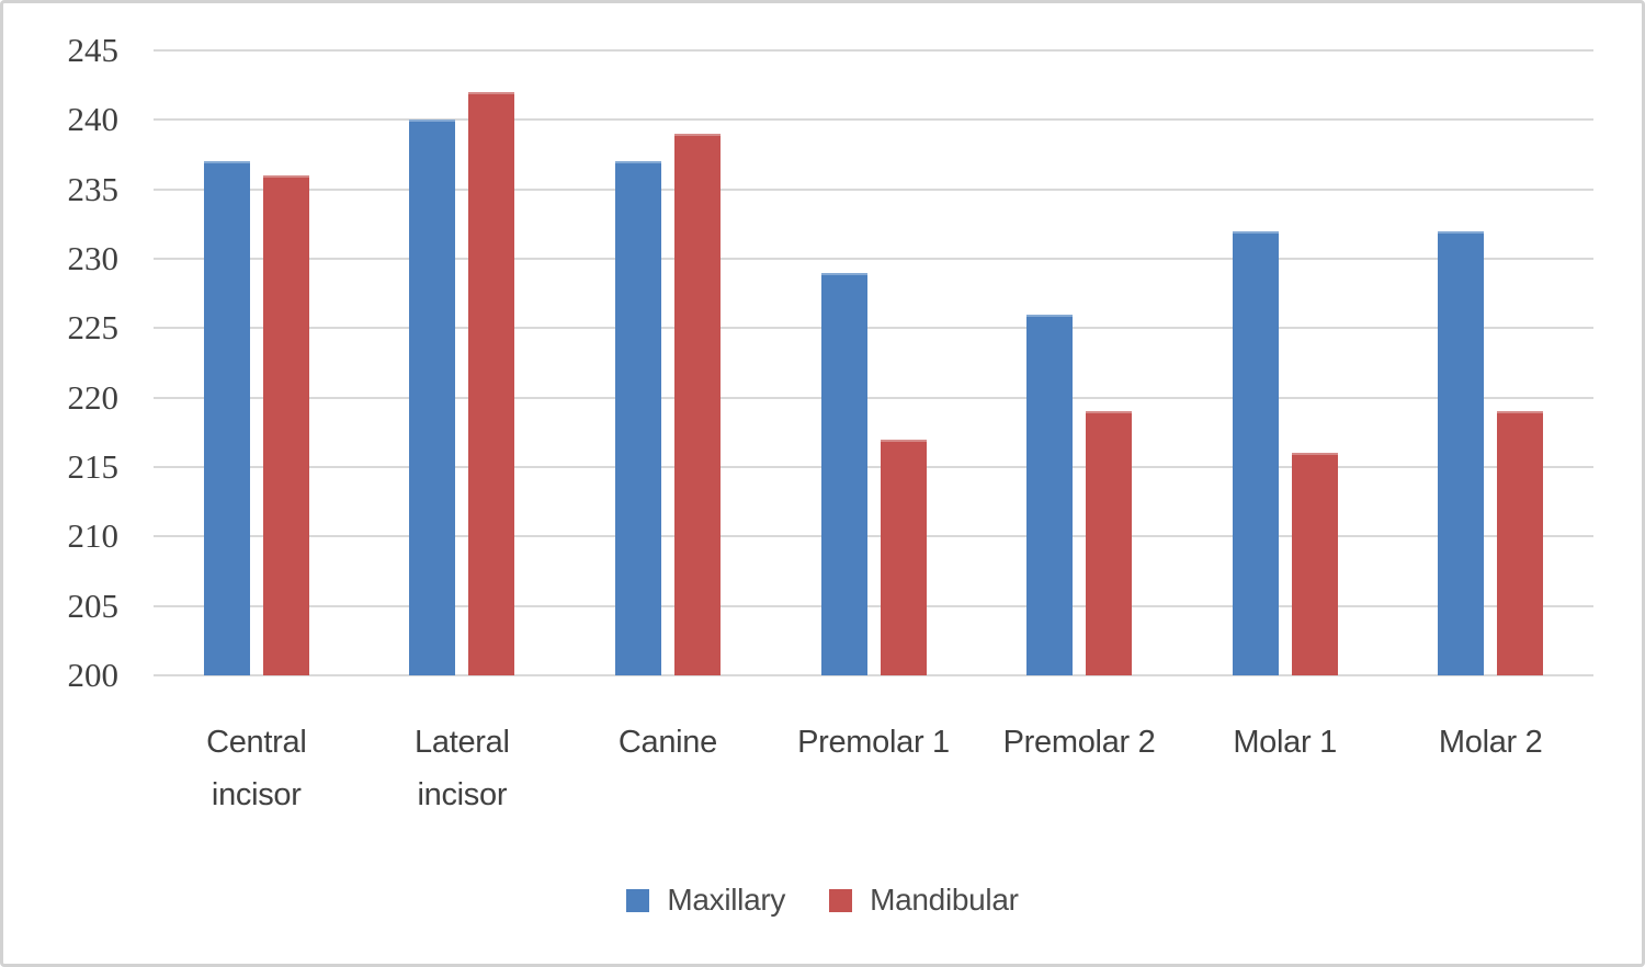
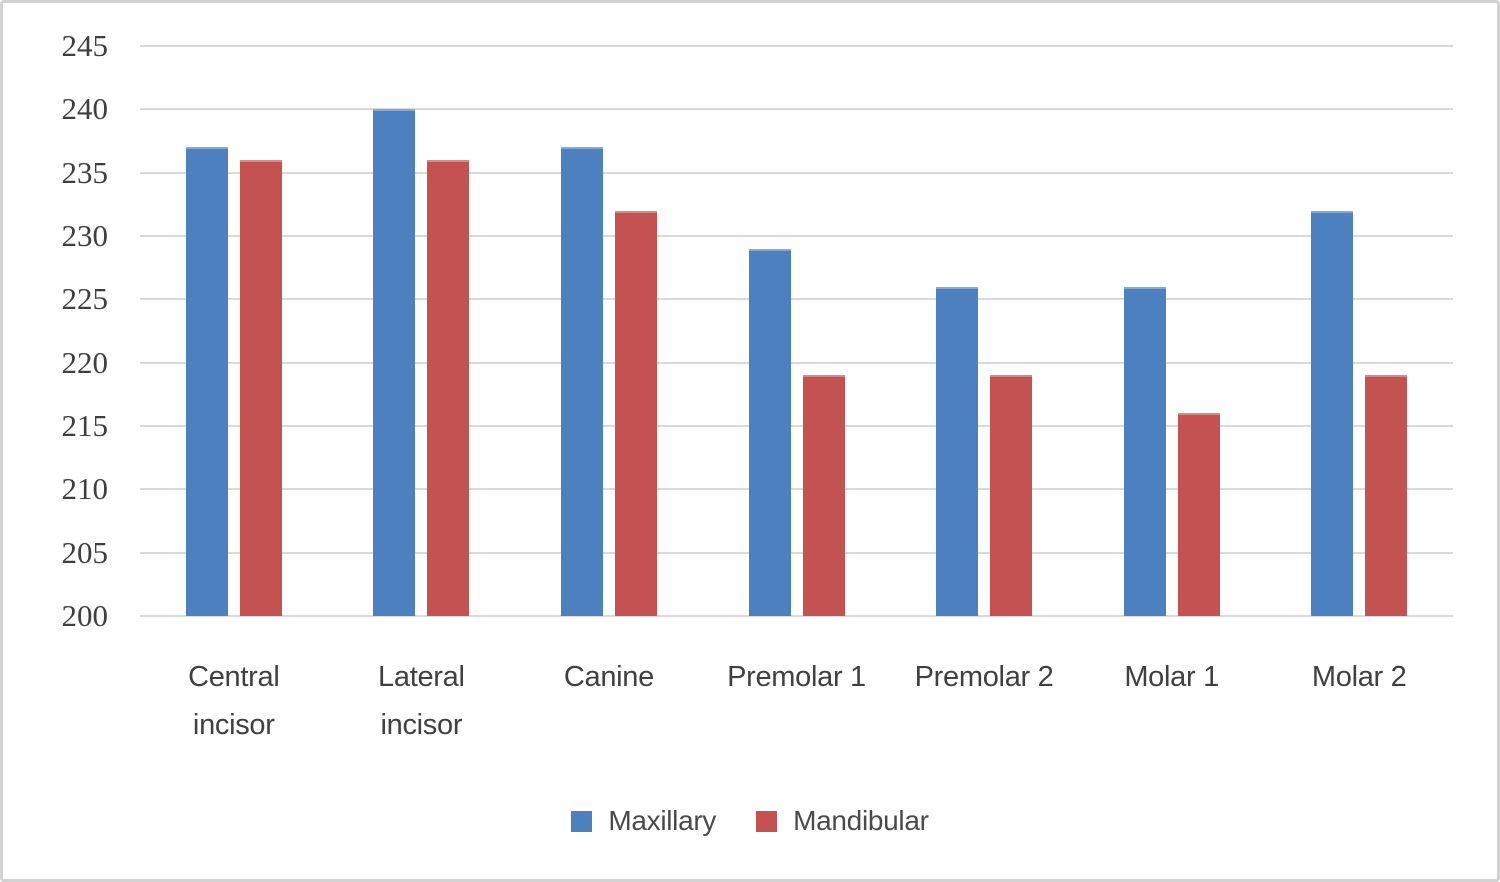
Mandibular/Lateral incisor: 242 -> 236
Mandibular/Canine: 239 -> 232
Mandibular/Premolar 1: 217 -> 219
Maxillary/Molar 1: 232 -> 226
